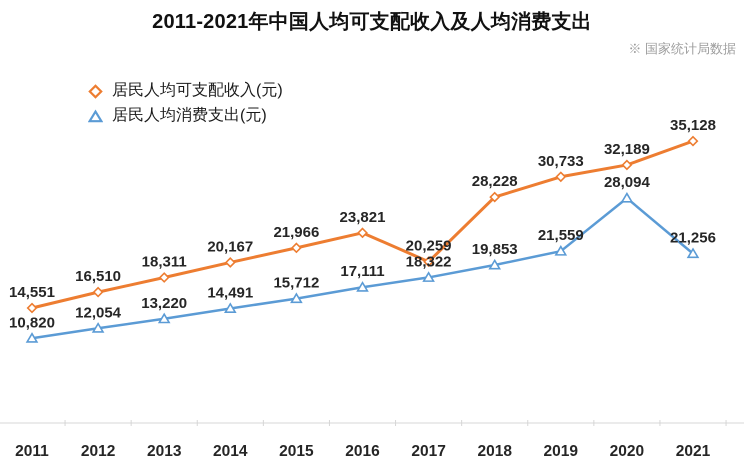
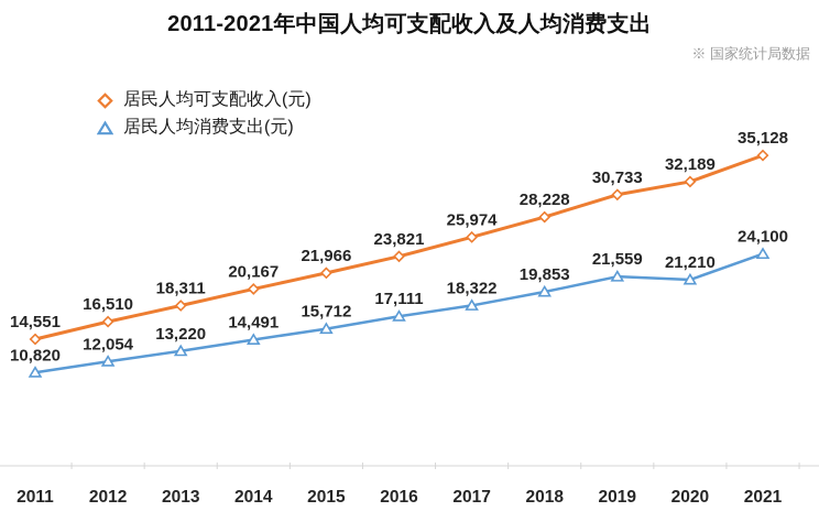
居民人均可支配收入(元)/2017: 20,259 -> 25,974
居民人均消费支出(元)/2020: 28,094 -> 21,210
居民人均消费支出(元)/2021: 21,256 -> 24,100
